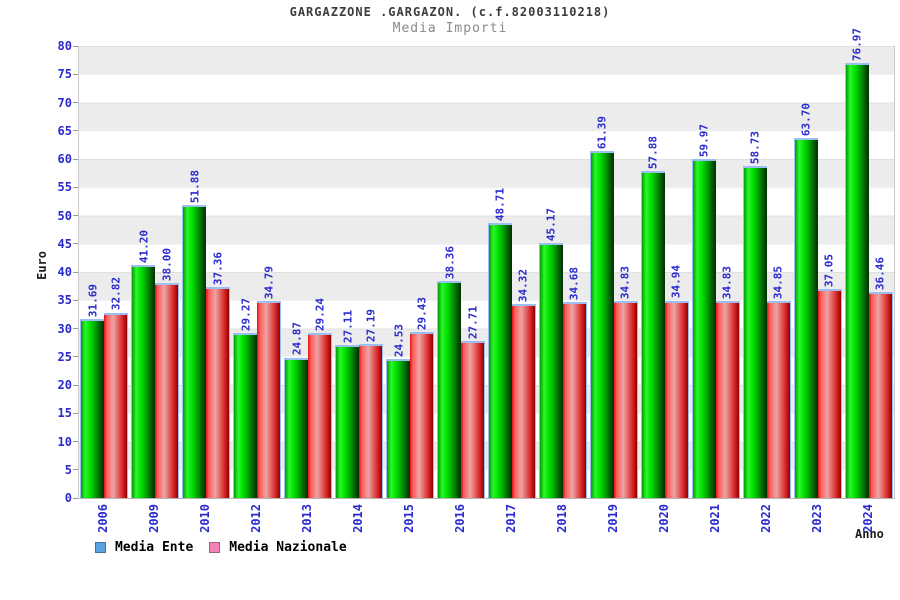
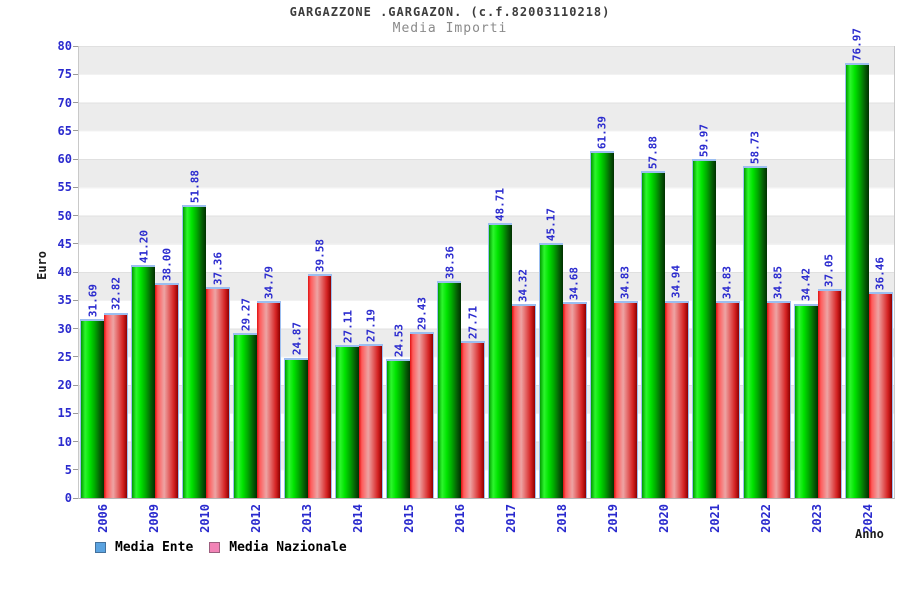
Media Nazionale/2013: 29.24 -> 39.58
Media Ente/2023: 63.70 -> 34.42
